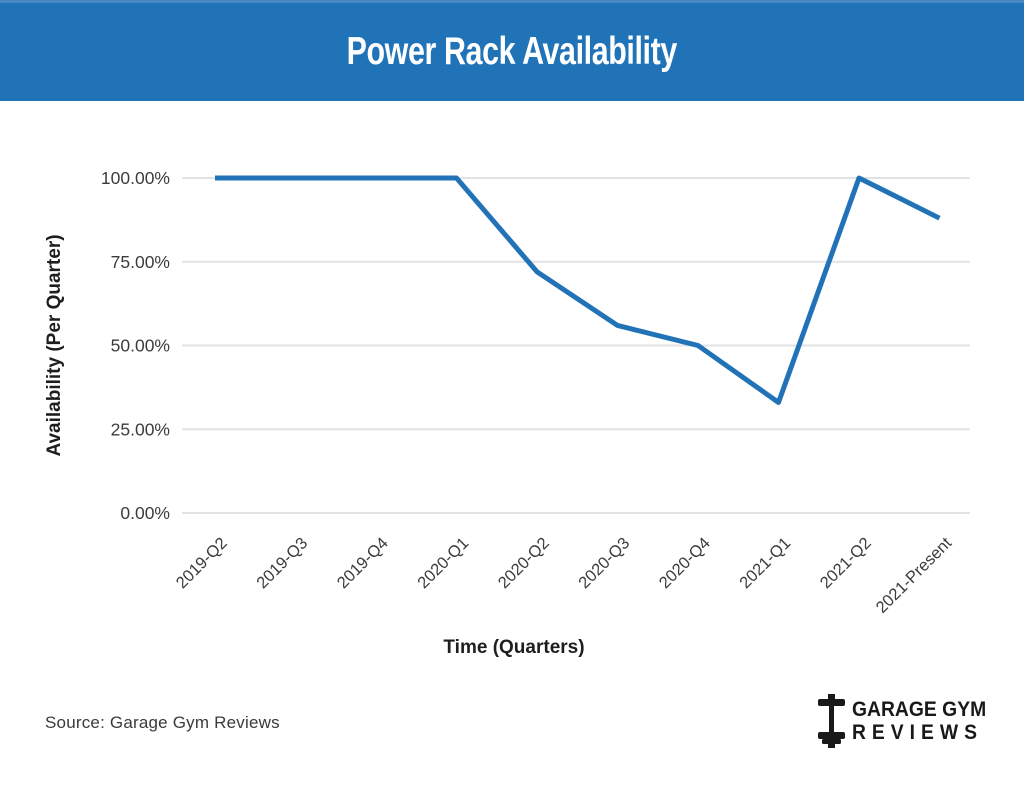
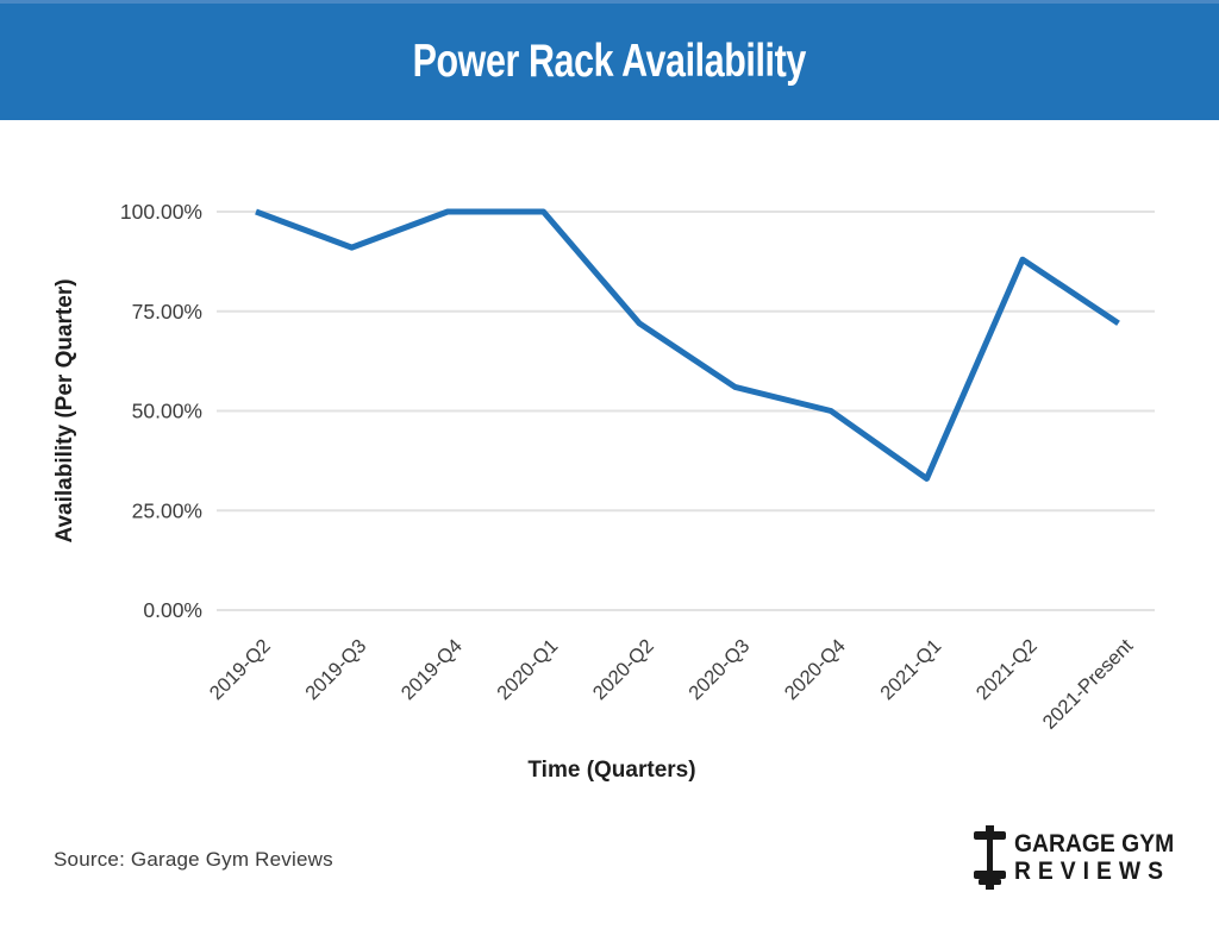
2019-Q3: 100% -> 91%
2021-Q2: 100% -> 88%
2021-Present: 88% -> 72%
